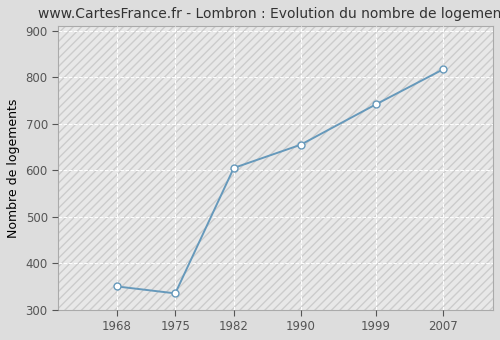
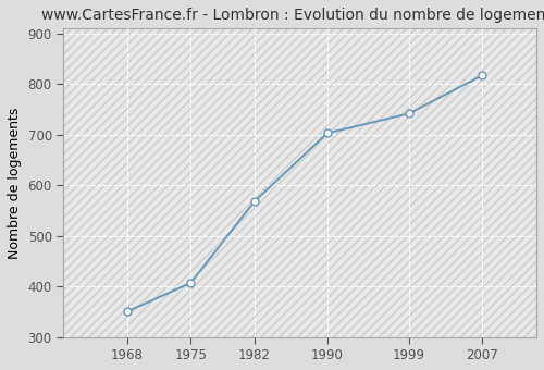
1975: 335 -> 407
1982: 605 -> 568
1990: 655 -> 703
